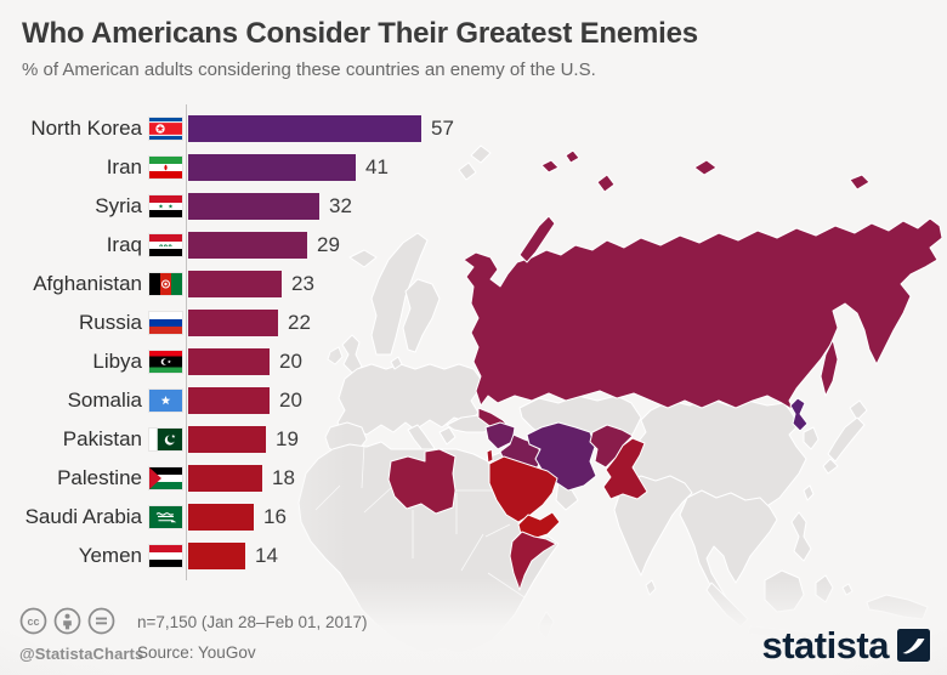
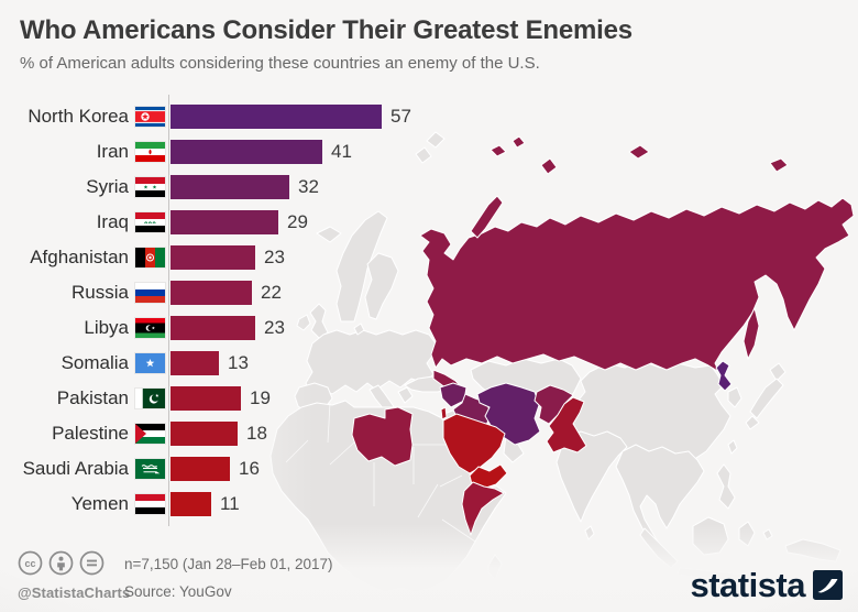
Libya: 20 -> 23
Somalia: 20 -> 13
Yemen: 14 -> 11
